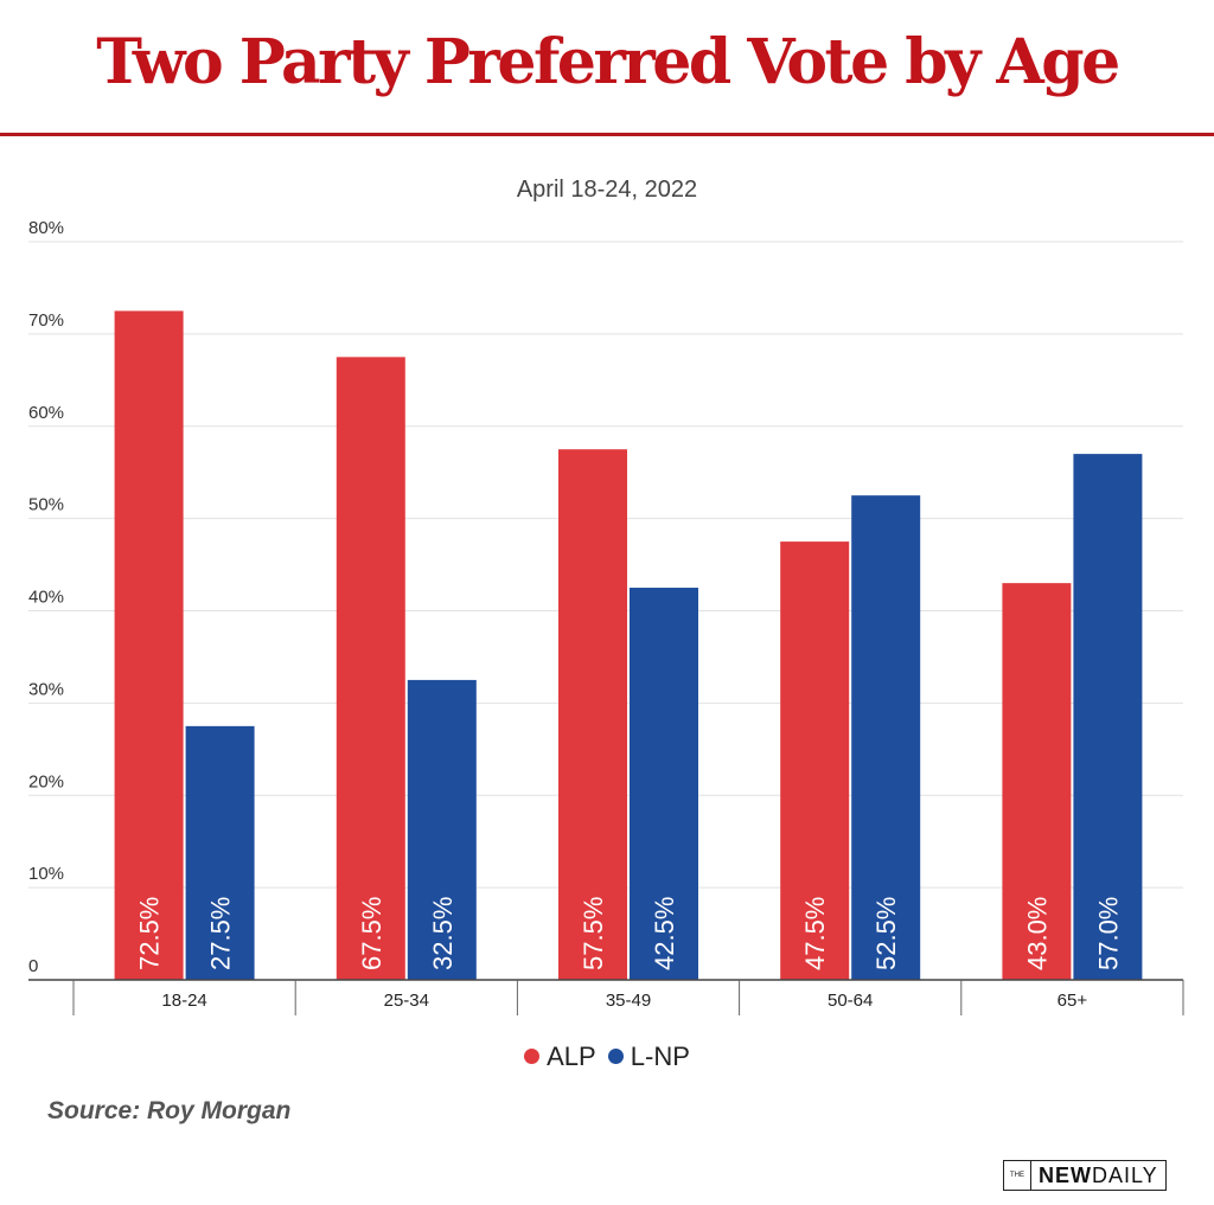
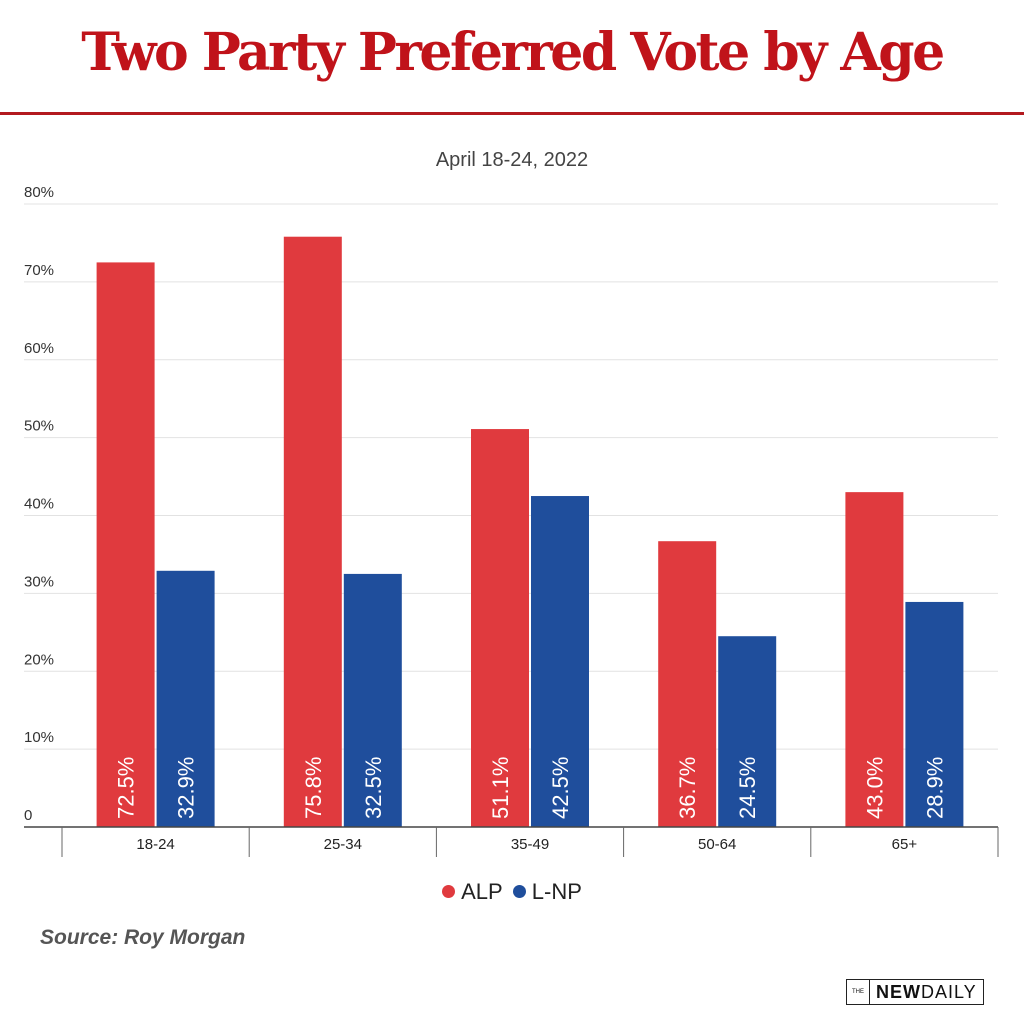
L-NP/18-24: 27.5% -> 32.9%
ALP/25-34: 67.5% -> 75.8%
ALP/35-49: 57.5% -> 51.1%
ALP/50-64: 47.5% -> 36.7%
L-NP/50-64: 52.5% -> 24.5%
L-NP/65+: 57.0% -> 28.9%
